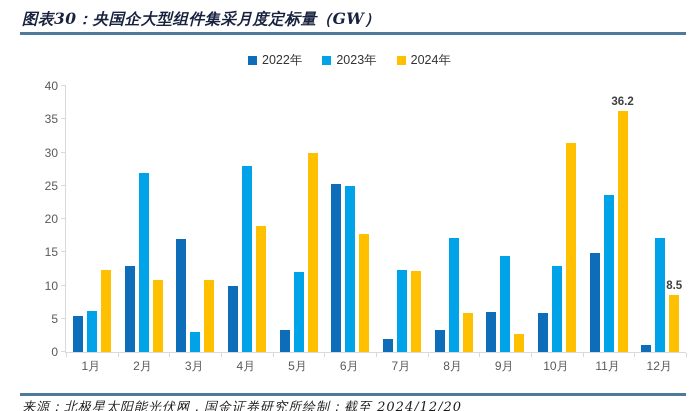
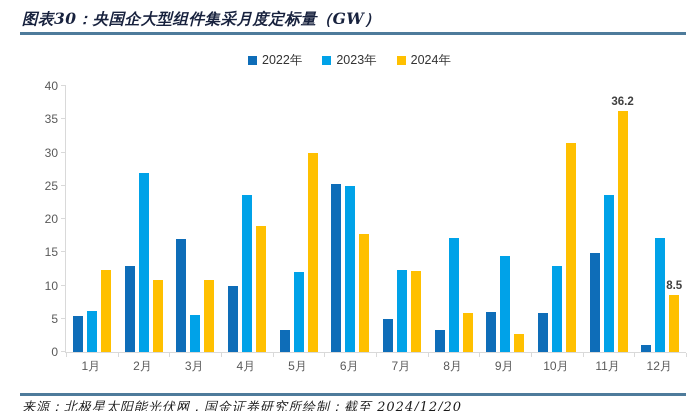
2023年/3月: 3 -> 6
2023年/4月: 28 -> 24
2022年/7月: 2 -> 5
